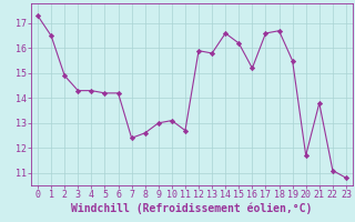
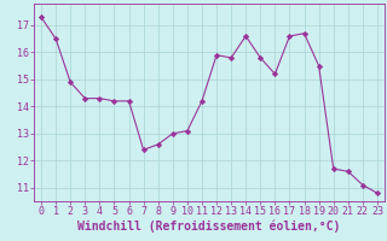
11: 12.7 -> 14.2
15: 16.2 -> 15.8
21: 13.8 -> 11.6
